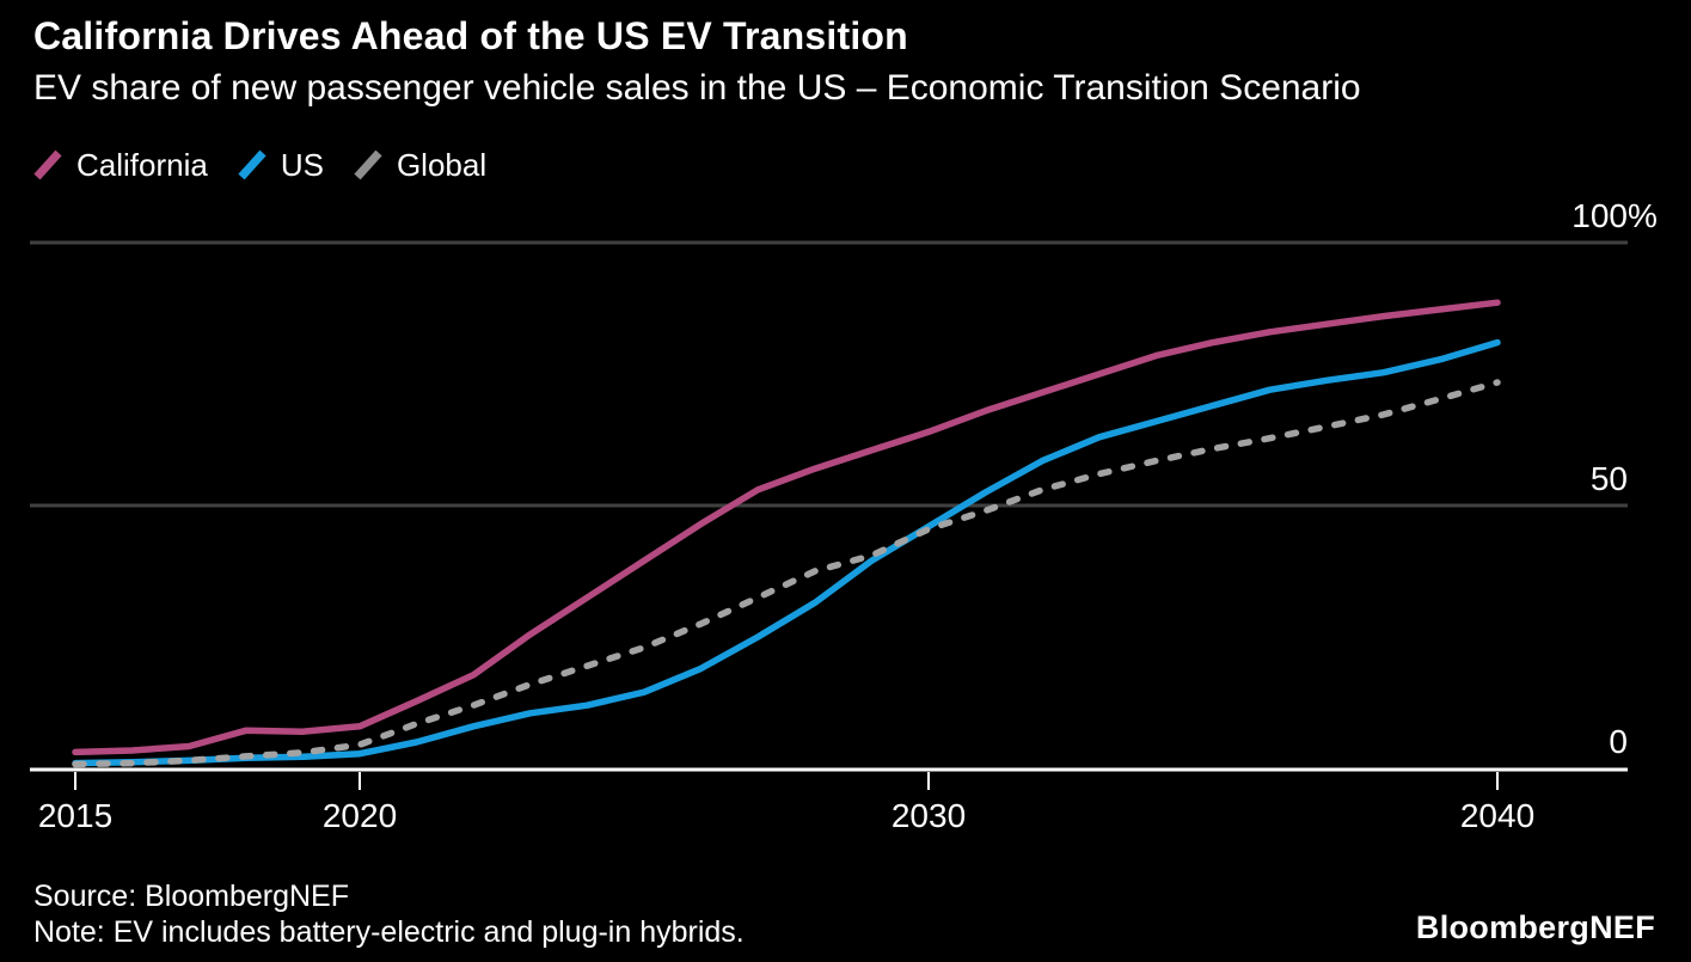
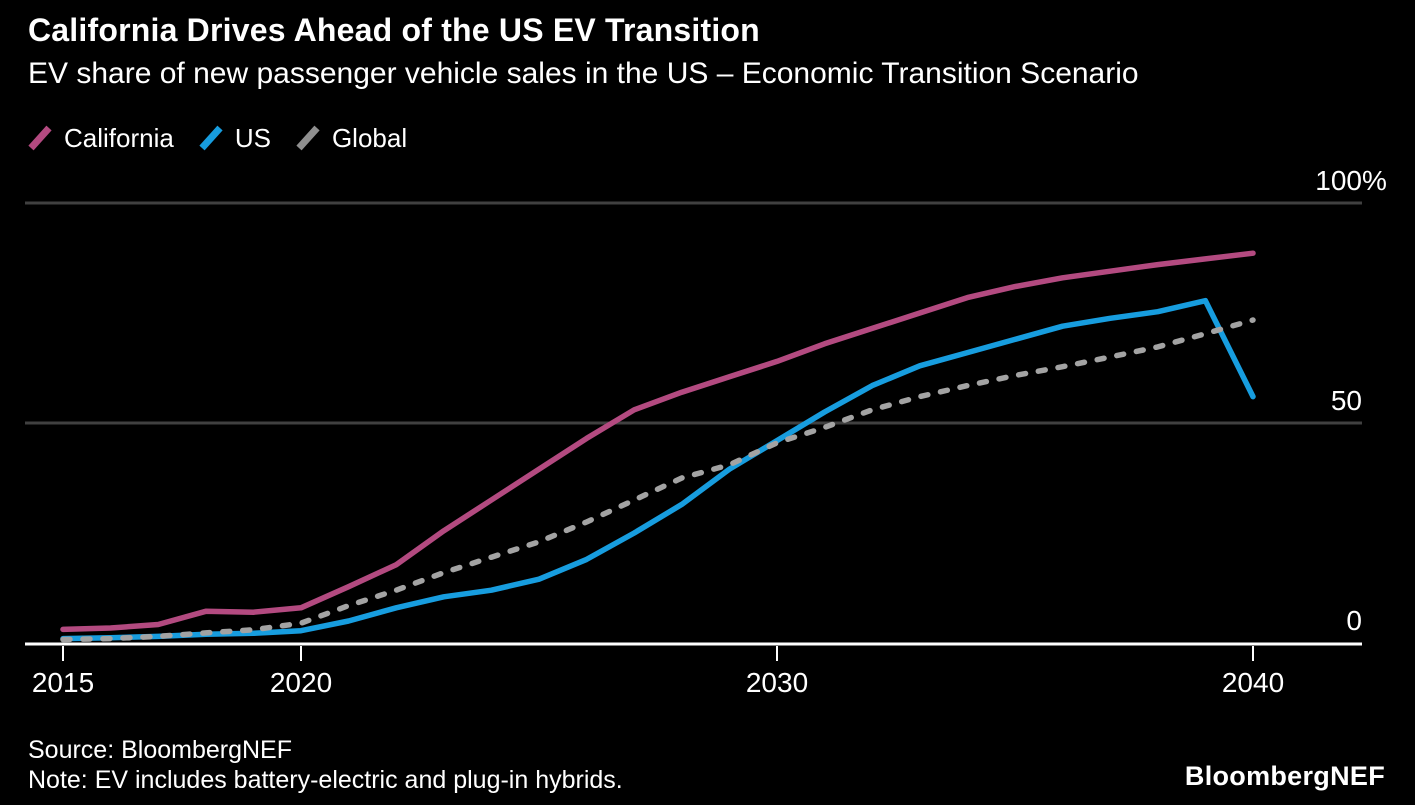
US/2040: 81 -> 56
